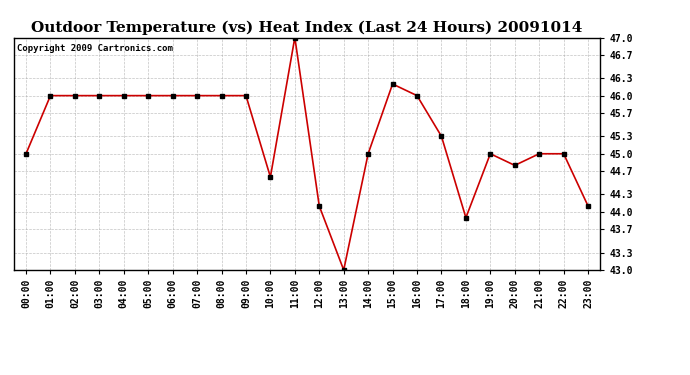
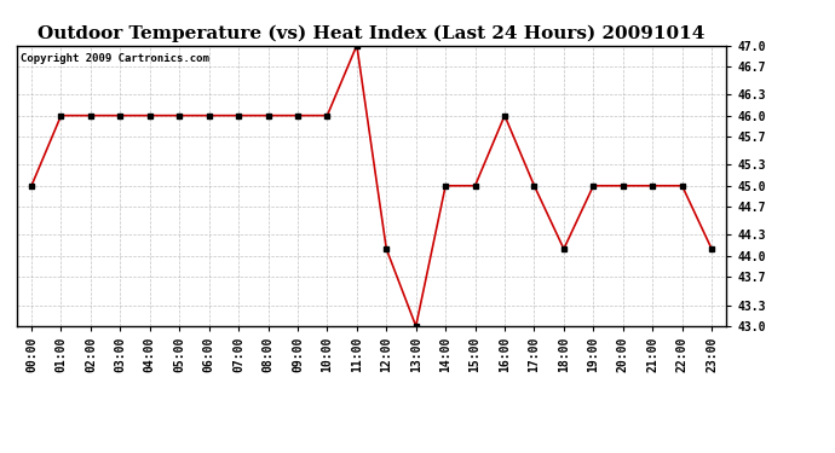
10:00: 44.6 -> 46.0
15:00: 46.2 -> 45.0
17:00: 45.3 -> 45.0
18:00: 43.9 -> 44.1
20:00: 44.8 -> 45.0
